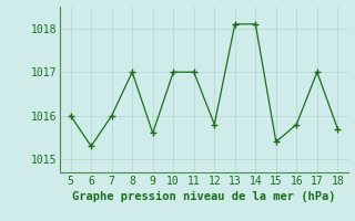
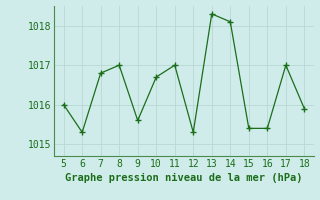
7: 1016.0 -> 1016.8
10: 1017.0 -> 1016.7
12: 1015.8 -> 1015.3
13: 1018.1 -> 1018.3
16: 1015.8 -> 1015.4
18: 1015.7 -> 1015.9
